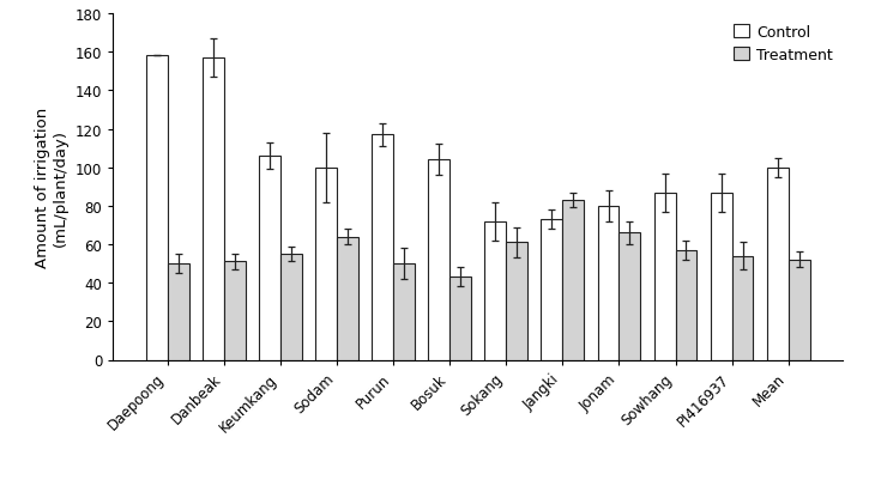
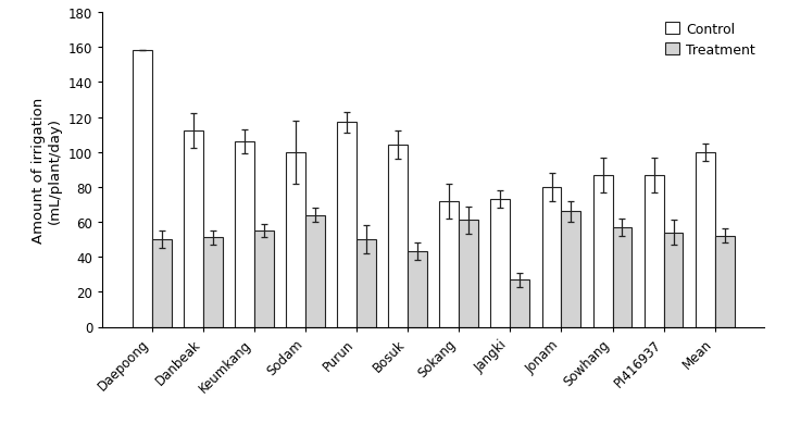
Control/Danbeak: 157 -> 112
Treatment/Jangki: 83 -> 27
